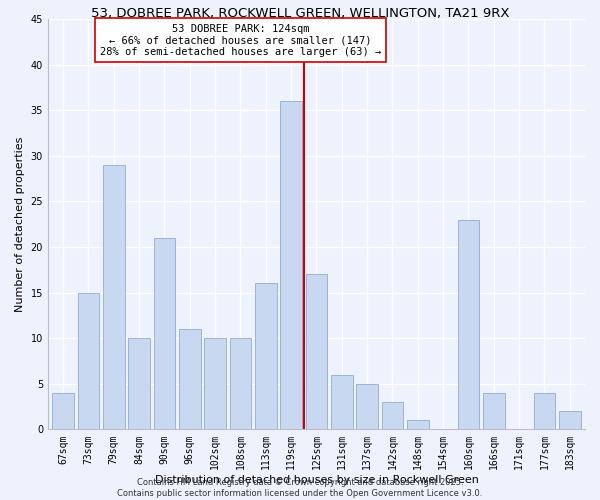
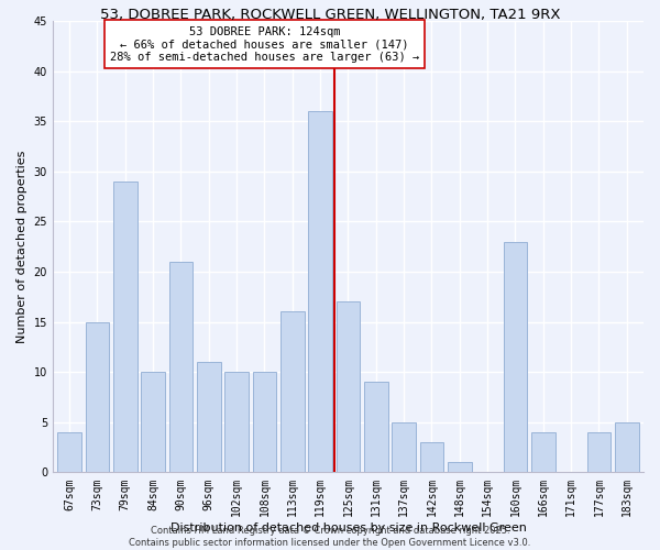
131sqm: 6 -> 9
183sqm: 2 -> 5
